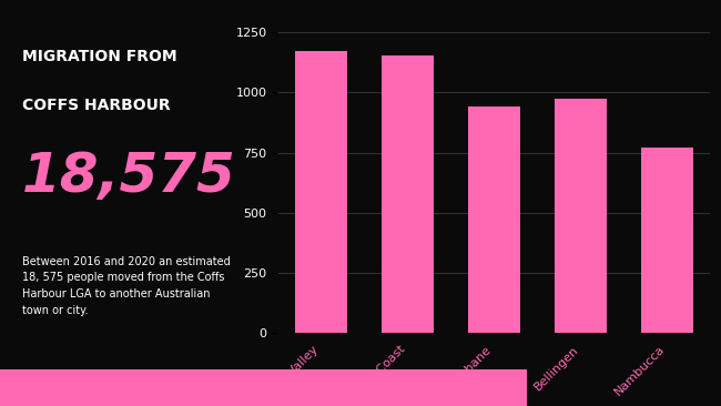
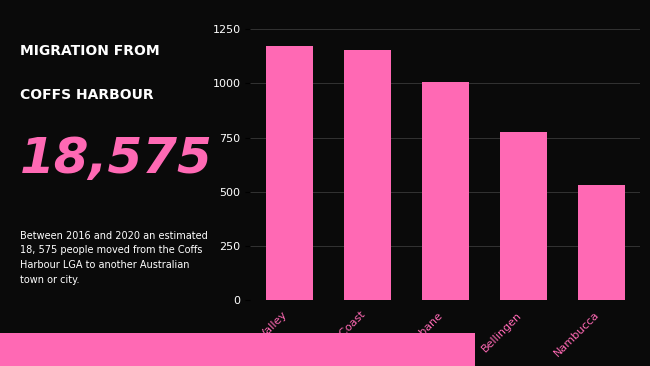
Brisbane: 940 -> 1005
Bellingen: 975 -> 775
Nambucca: 770 -> 530
